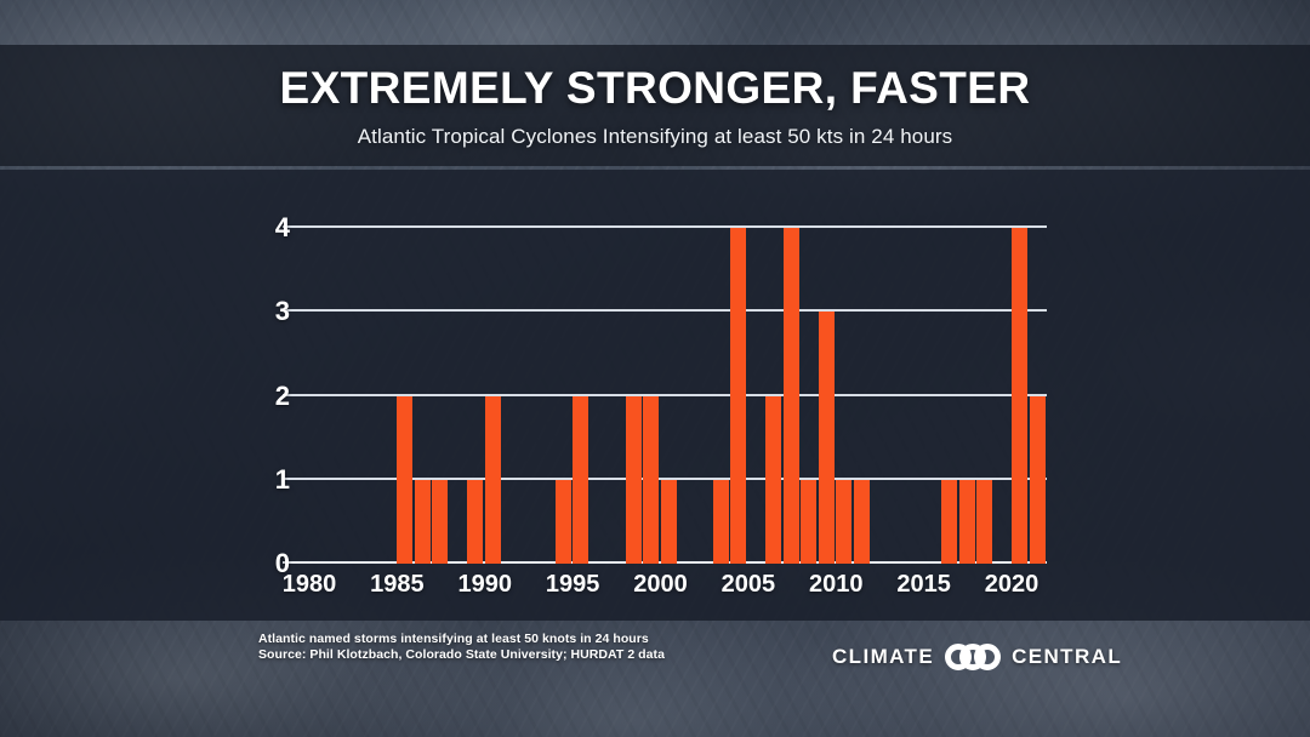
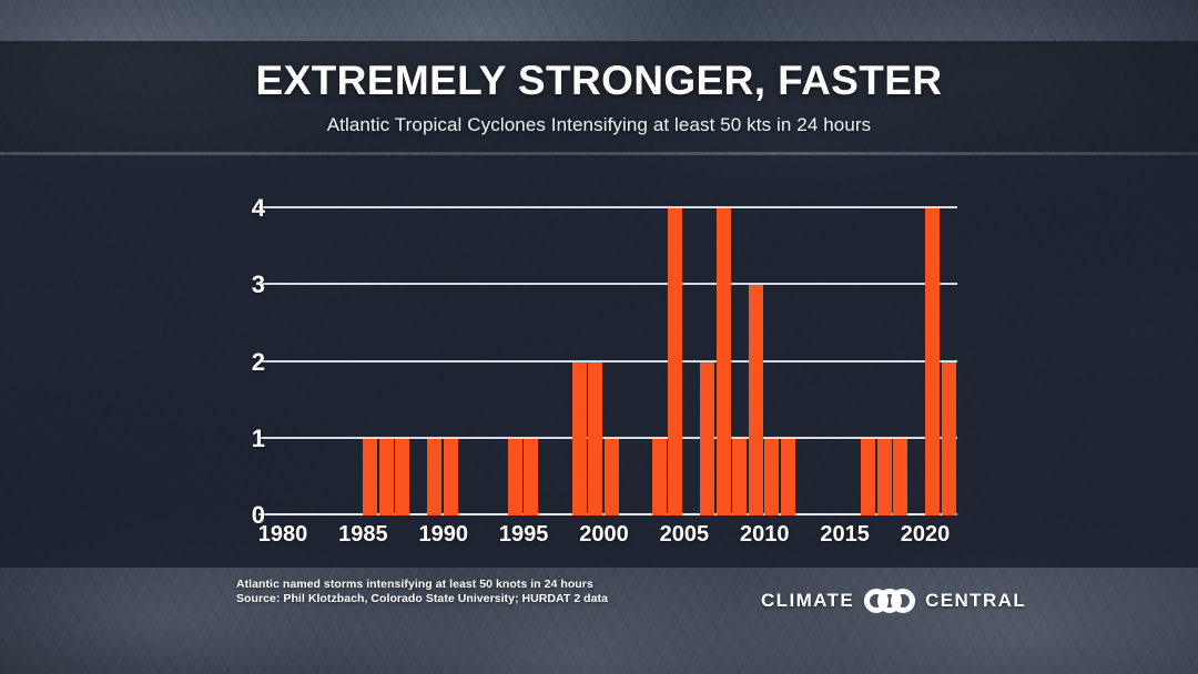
1985: 2 -> 1
1990: 2 -> 1
1995: 2 -> 1
